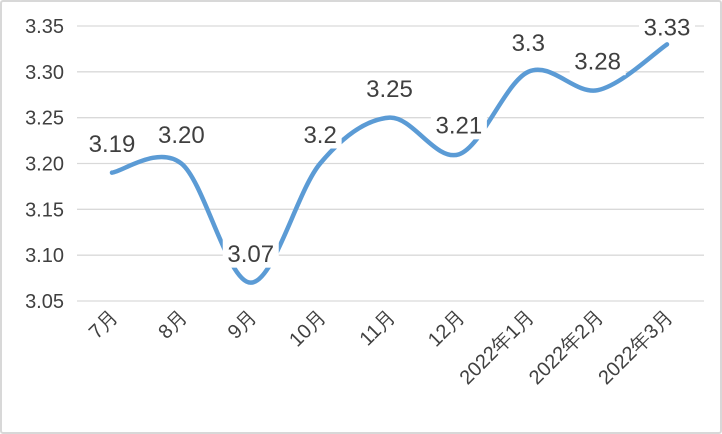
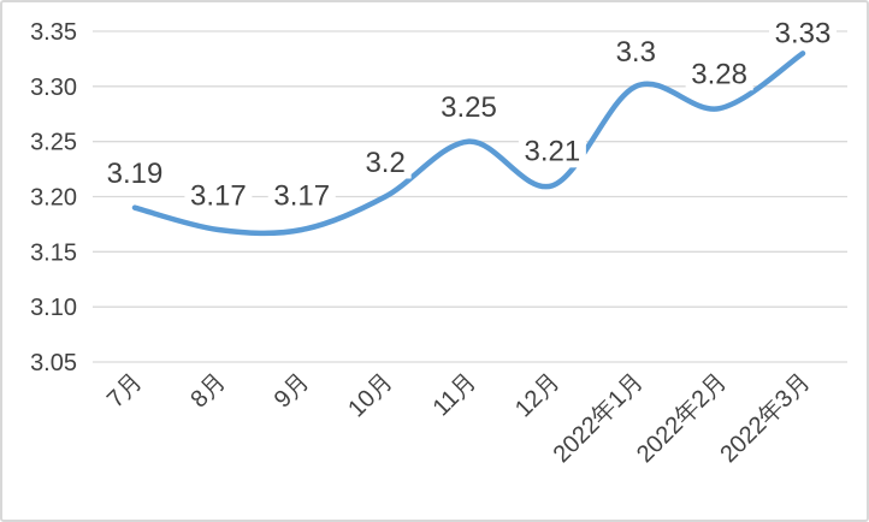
8月: 3.20 -> 3.17
9月: 3.07 -> 3.17
